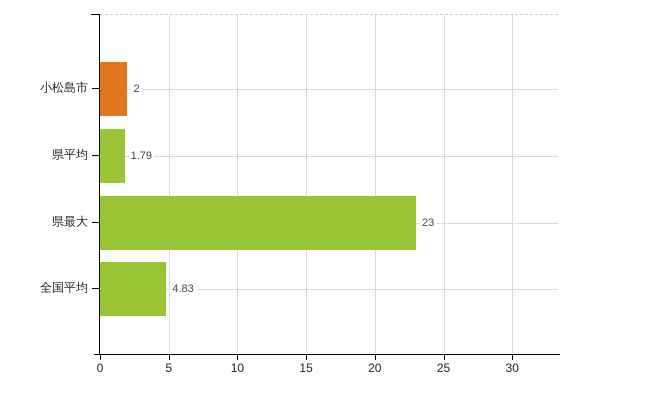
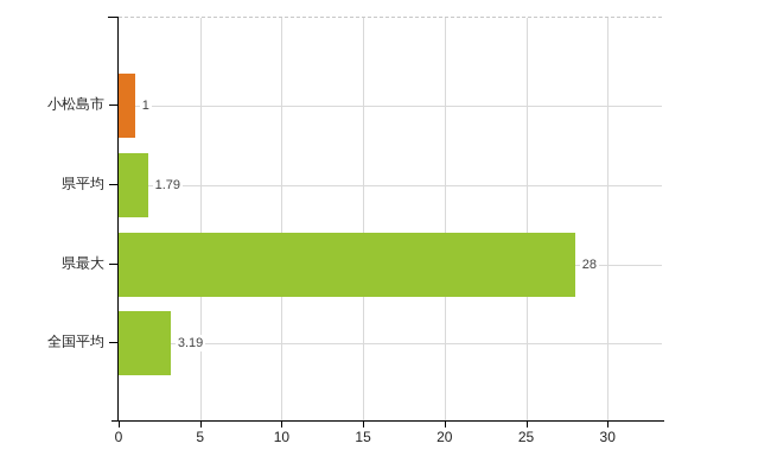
小松島市: 2 -> 1
県最大: 23 -> 28
全国平均: 4.83 -> 3.19
